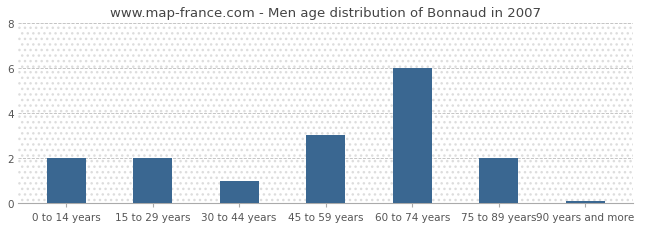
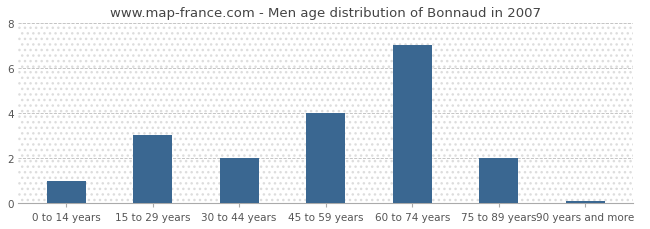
0 to 14 years: 2.00 -> 1.00
15 to 29 years: 2.00 -> 3.00
30 to 44 years: 1.00 -> 2.00
45 to 59 years: 3.00 -> 4.00
60 to 74 years: 6.00 -> 7.00
